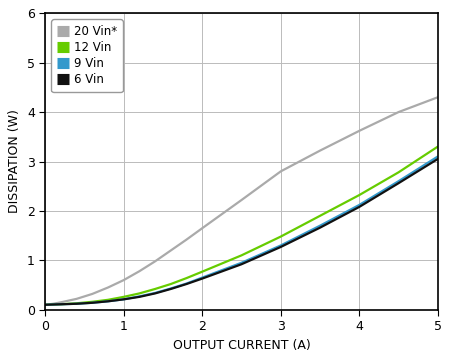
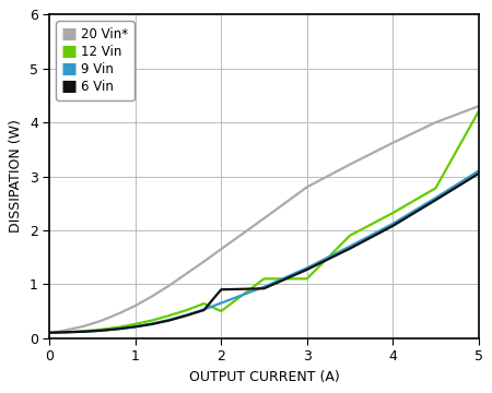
12 Vin/2: 0.77 -> 0.50
6 Vin/2: 0.63 -> 0.90
12 Vin/3: 1.48 -> 1.10
12 Vin/5: 3.30 -> 4.20
